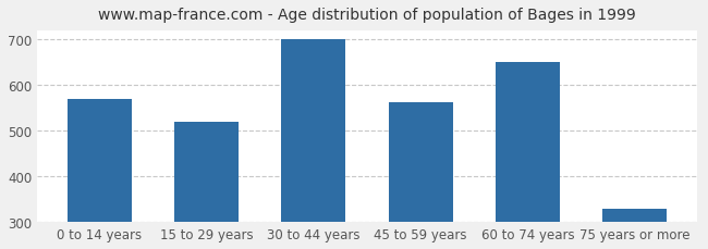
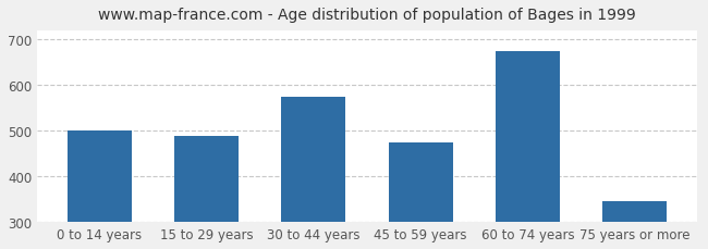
0 to 14 years: 570 -> 500
15 to 29 years: 520 -> 490
30 to 44 years: 700 -> 575
45 to 59 years: 563 -> 475
60 to 74 years: 651 -> 675
75 years or more: 330 -> 345
